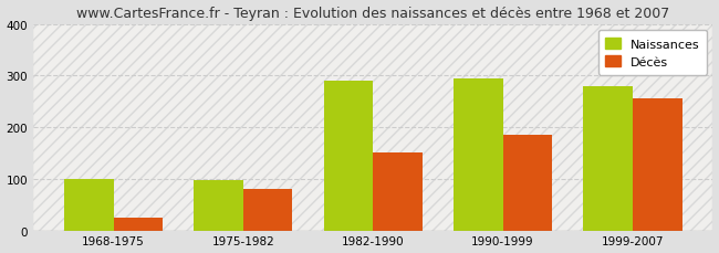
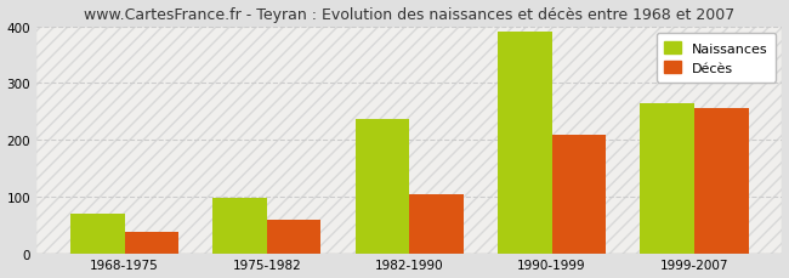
Naissances/1968-1975: 100 -> 70
Décès/1968-1975: 25 -> 38
Décès/1975-1982: 80 -> 60
Naissances/1982-1990: 290 -> 236
Décès/1982-1990: 150 -> 104
Naissances/1990-1999: 295 -> 390
Décès/1990-1999: 185 -> 208
Naissances/1999-2007: 280 -> 265
